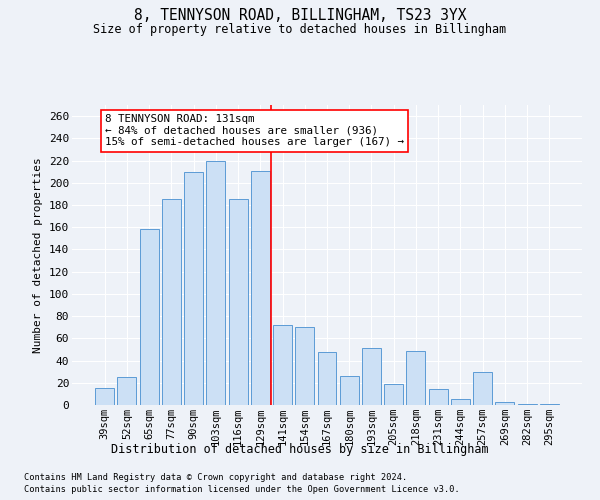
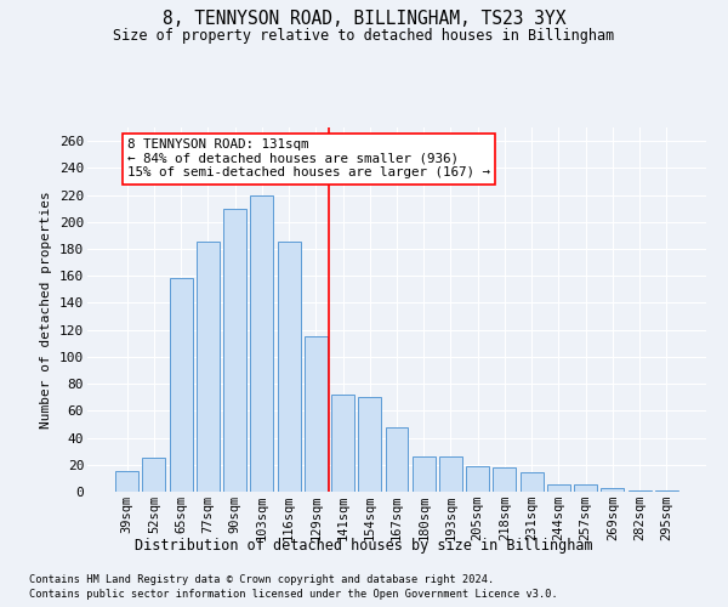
129sqm: 211 -> 115
193sqm: 51 -> 26
218sqm: 49 -> 18
257sqm: 30 -> 5
